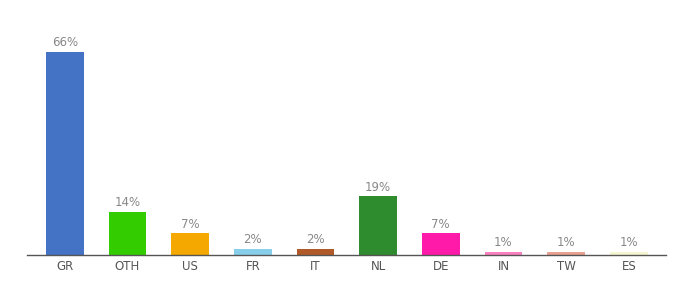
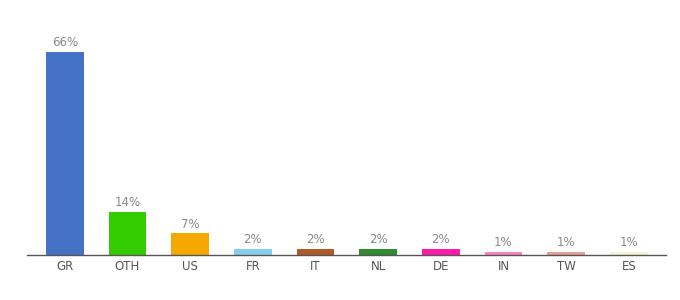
NL: 19% -> 2%
DE: 7% -> 2%
